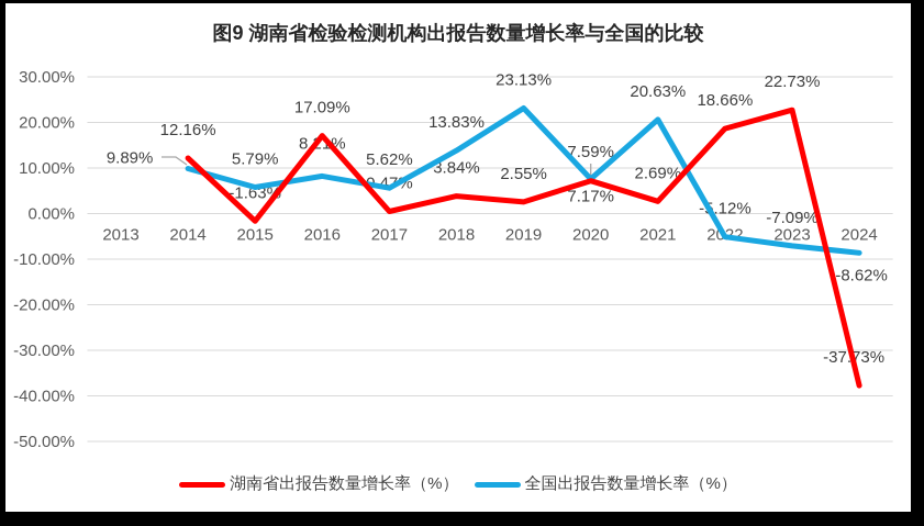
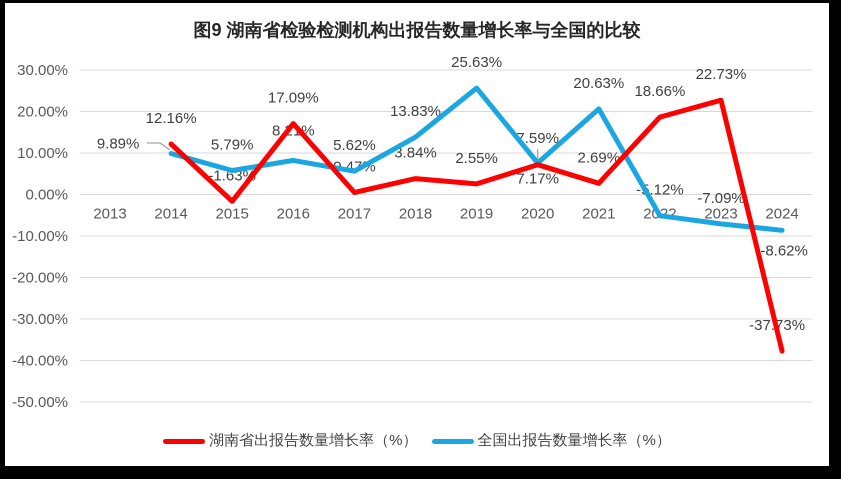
全国出报告数量增长率（%）/2019: 23.13% -> 25.63%
